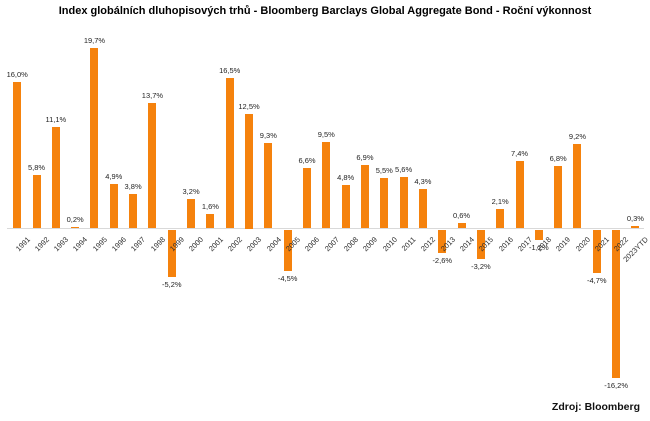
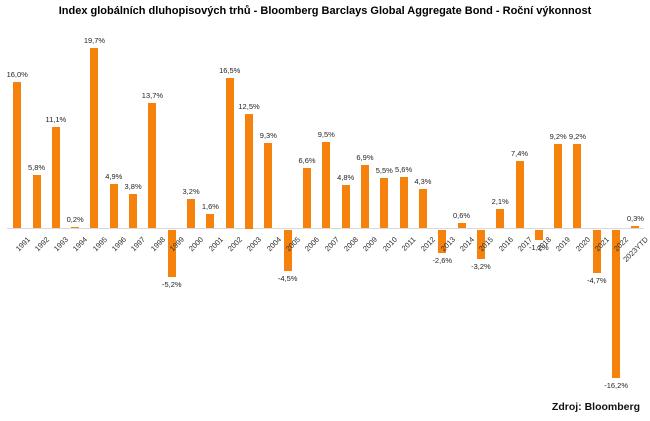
2019: 6,8% -> 9,2%
